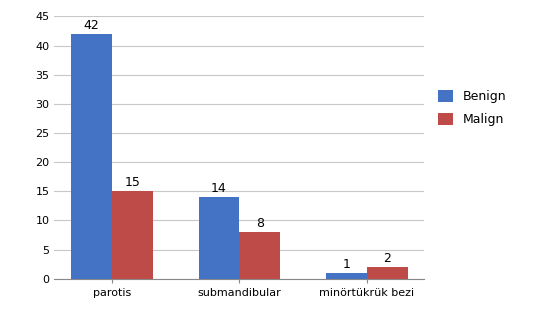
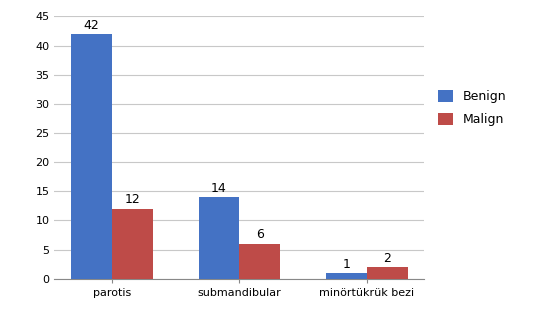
Malign/parotis: 15 -> 12
Malign/submandibular: 8 -> 6
